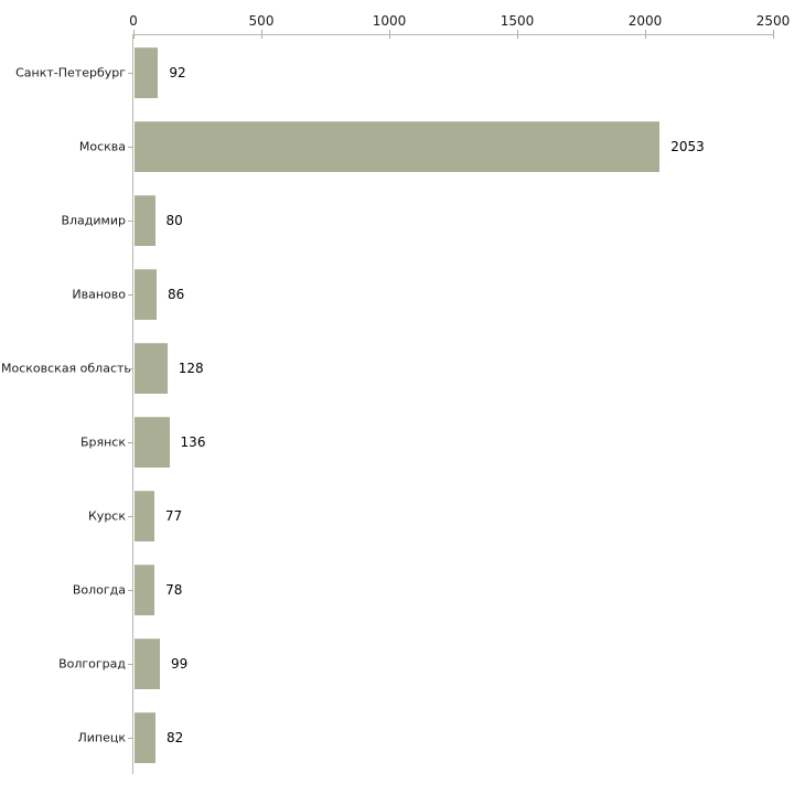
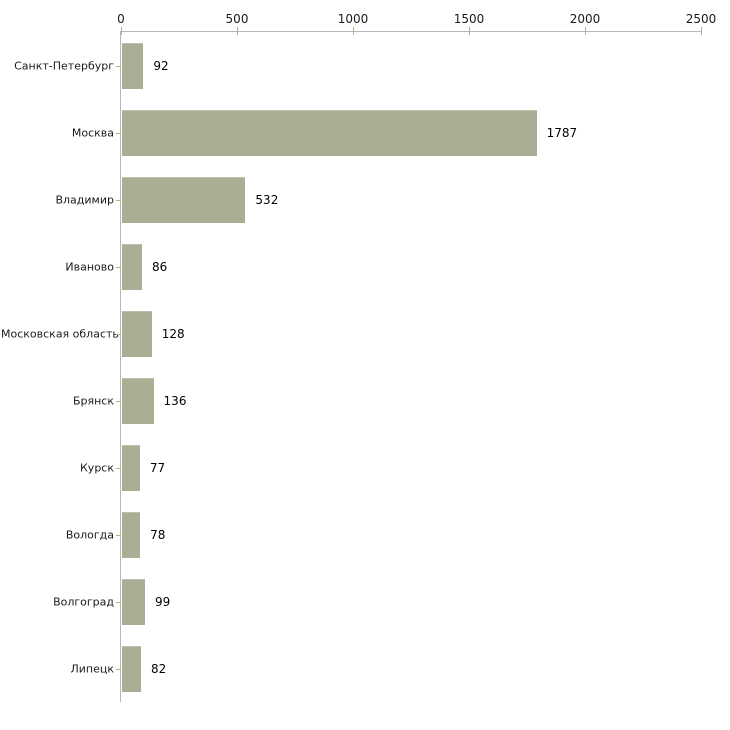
Москва: 2053 -> 1787
Владимир: 80 -> 532
